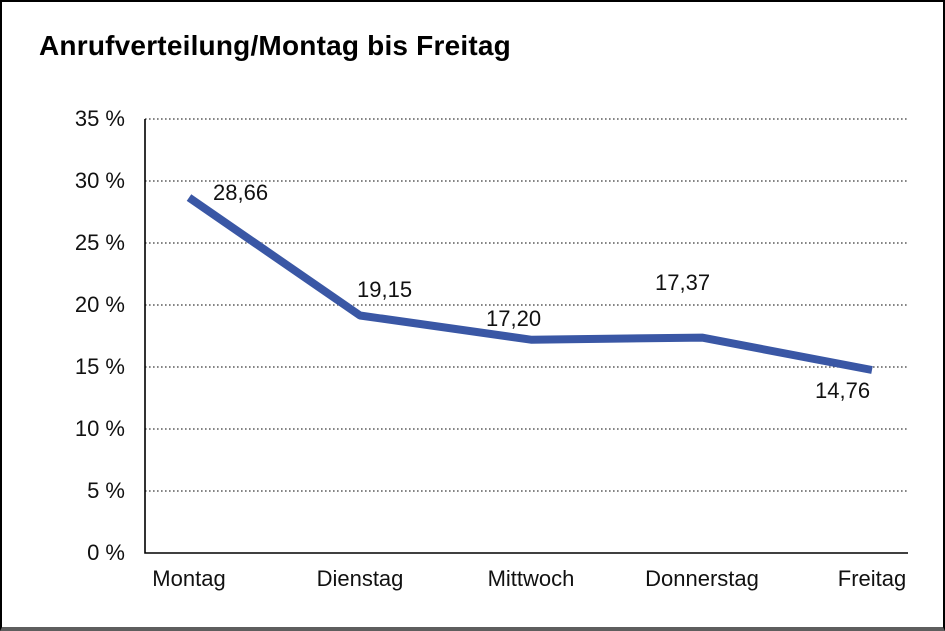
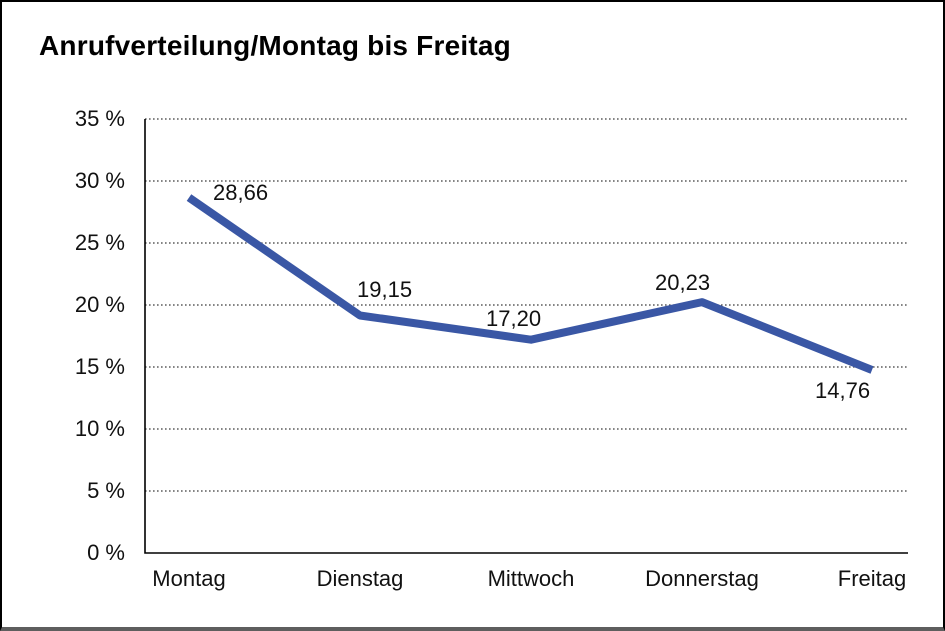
Donnerstag: 17,37 -> 20,23
